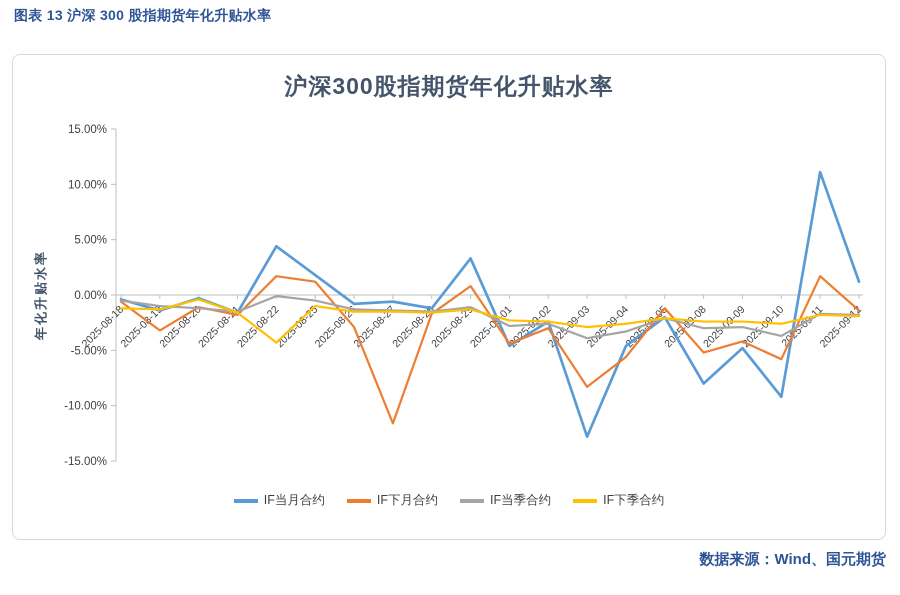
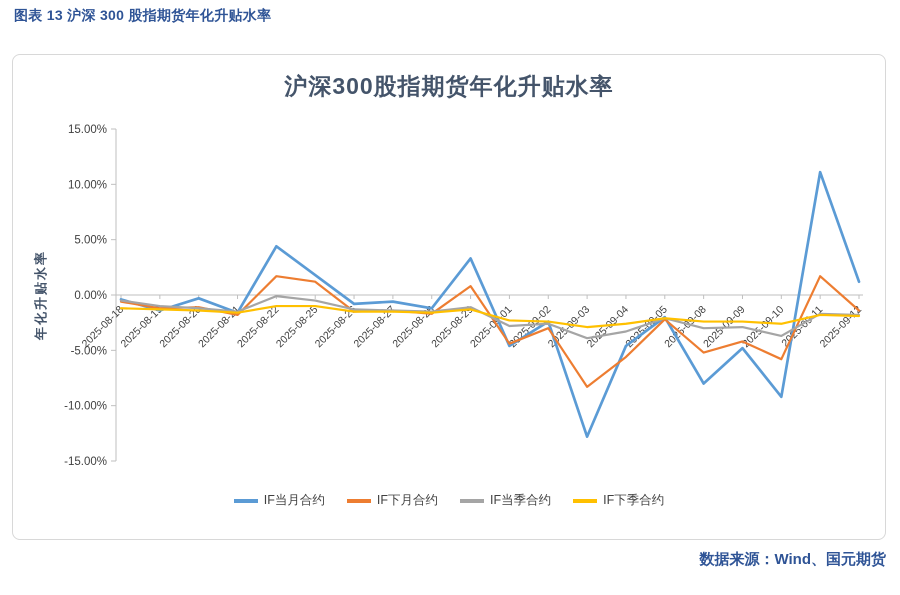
IF下月合约/2025-08-19: -3.2% -> -1.2%
IF下季合约/2025-08-20: -0.4% -> -1.4%
IF下季合约/2025-08-22: -4.3% -> -1.0%
IF下月合约/2025-08-26: -2.9% -> -1.5%
IF下月合约/2025-08-27: -11.6% -> -1.4%
IF下月合约/2025-09-05: -1.2% -> -2.2%
